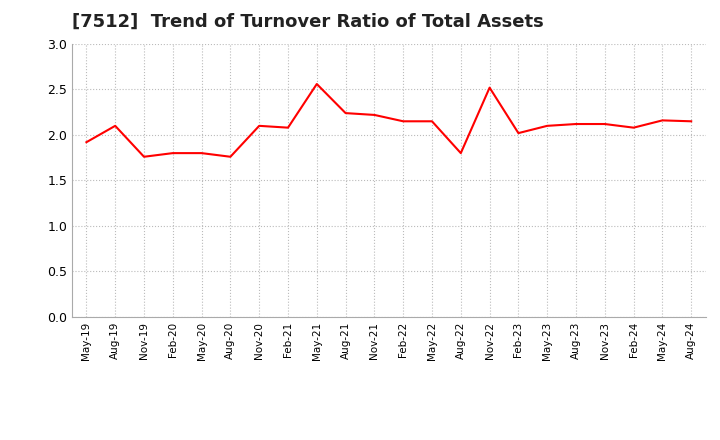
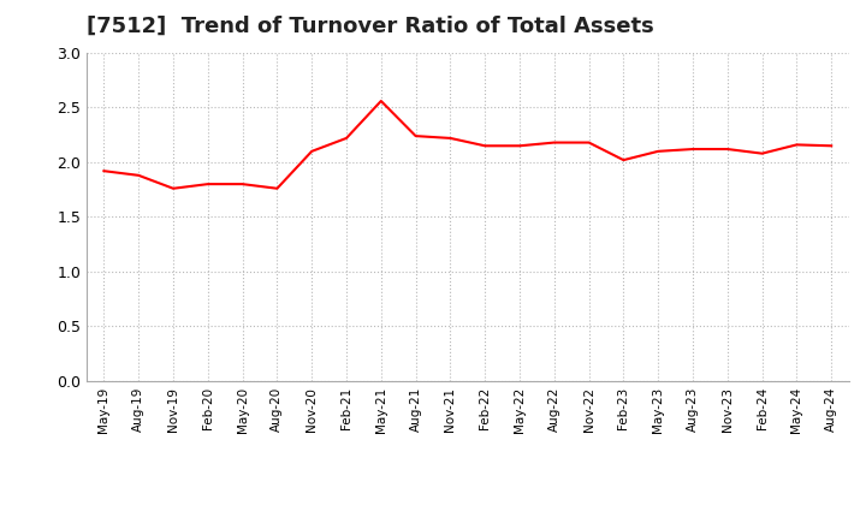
Aug-19: 2.10 -> 1.88
Feb-21: 2.08 -> 2.22
Aug-22: 1.80 -> 2.18
Nov-22: 2.52 -> 2.18
